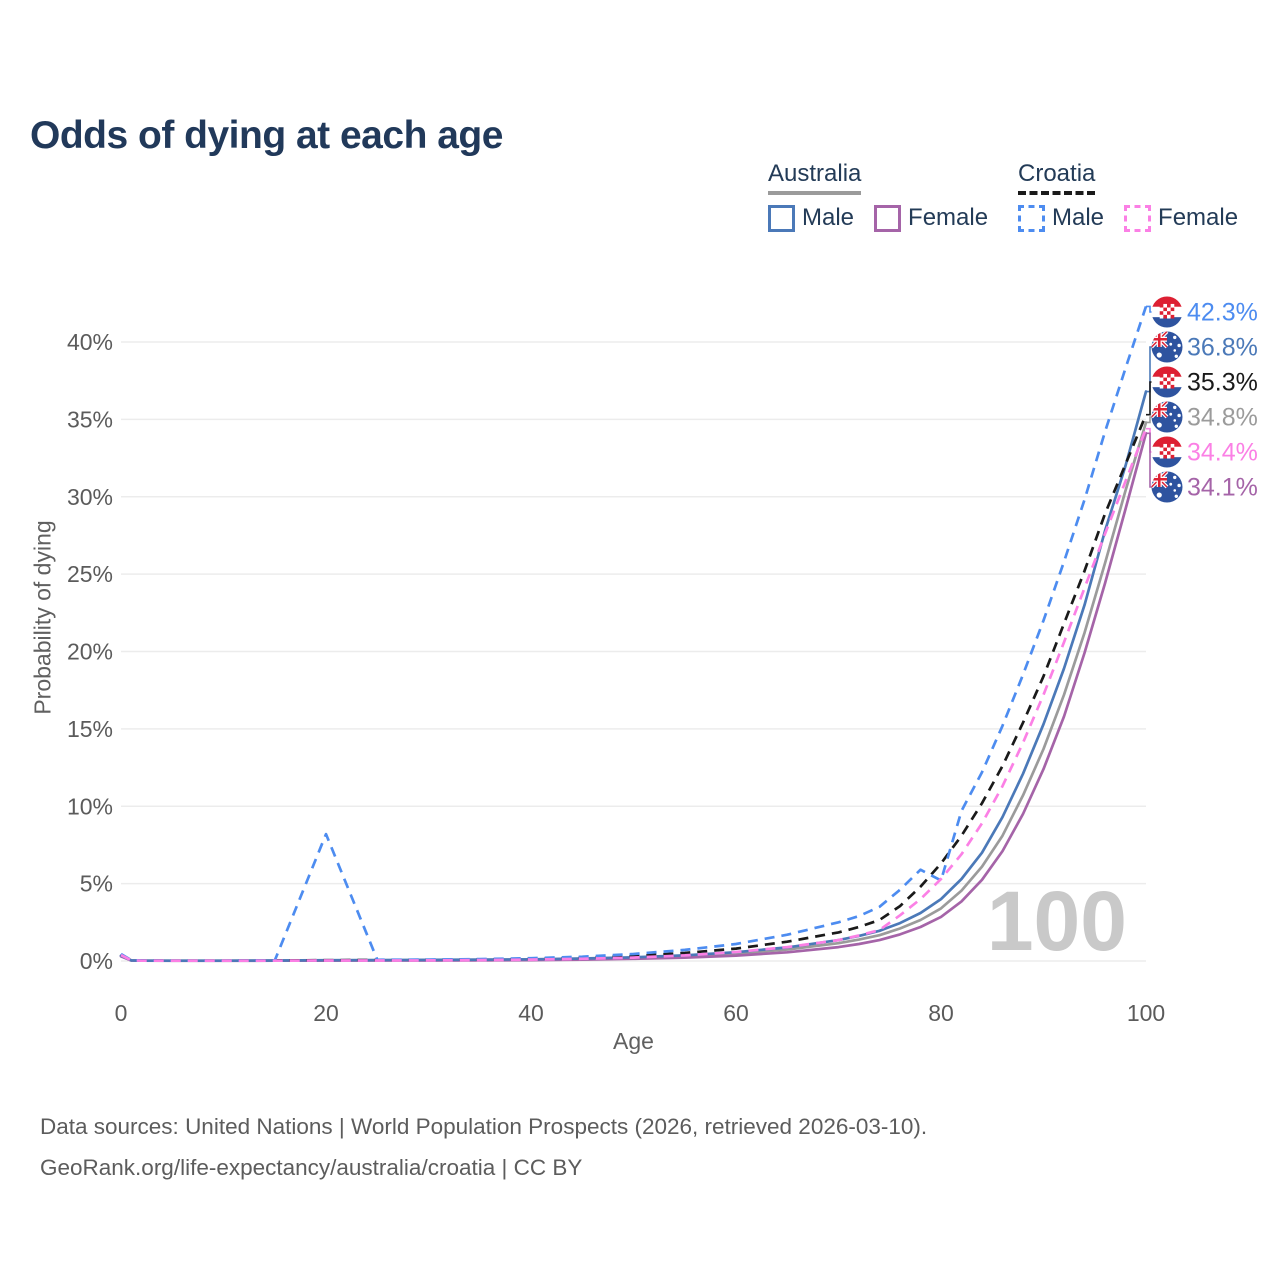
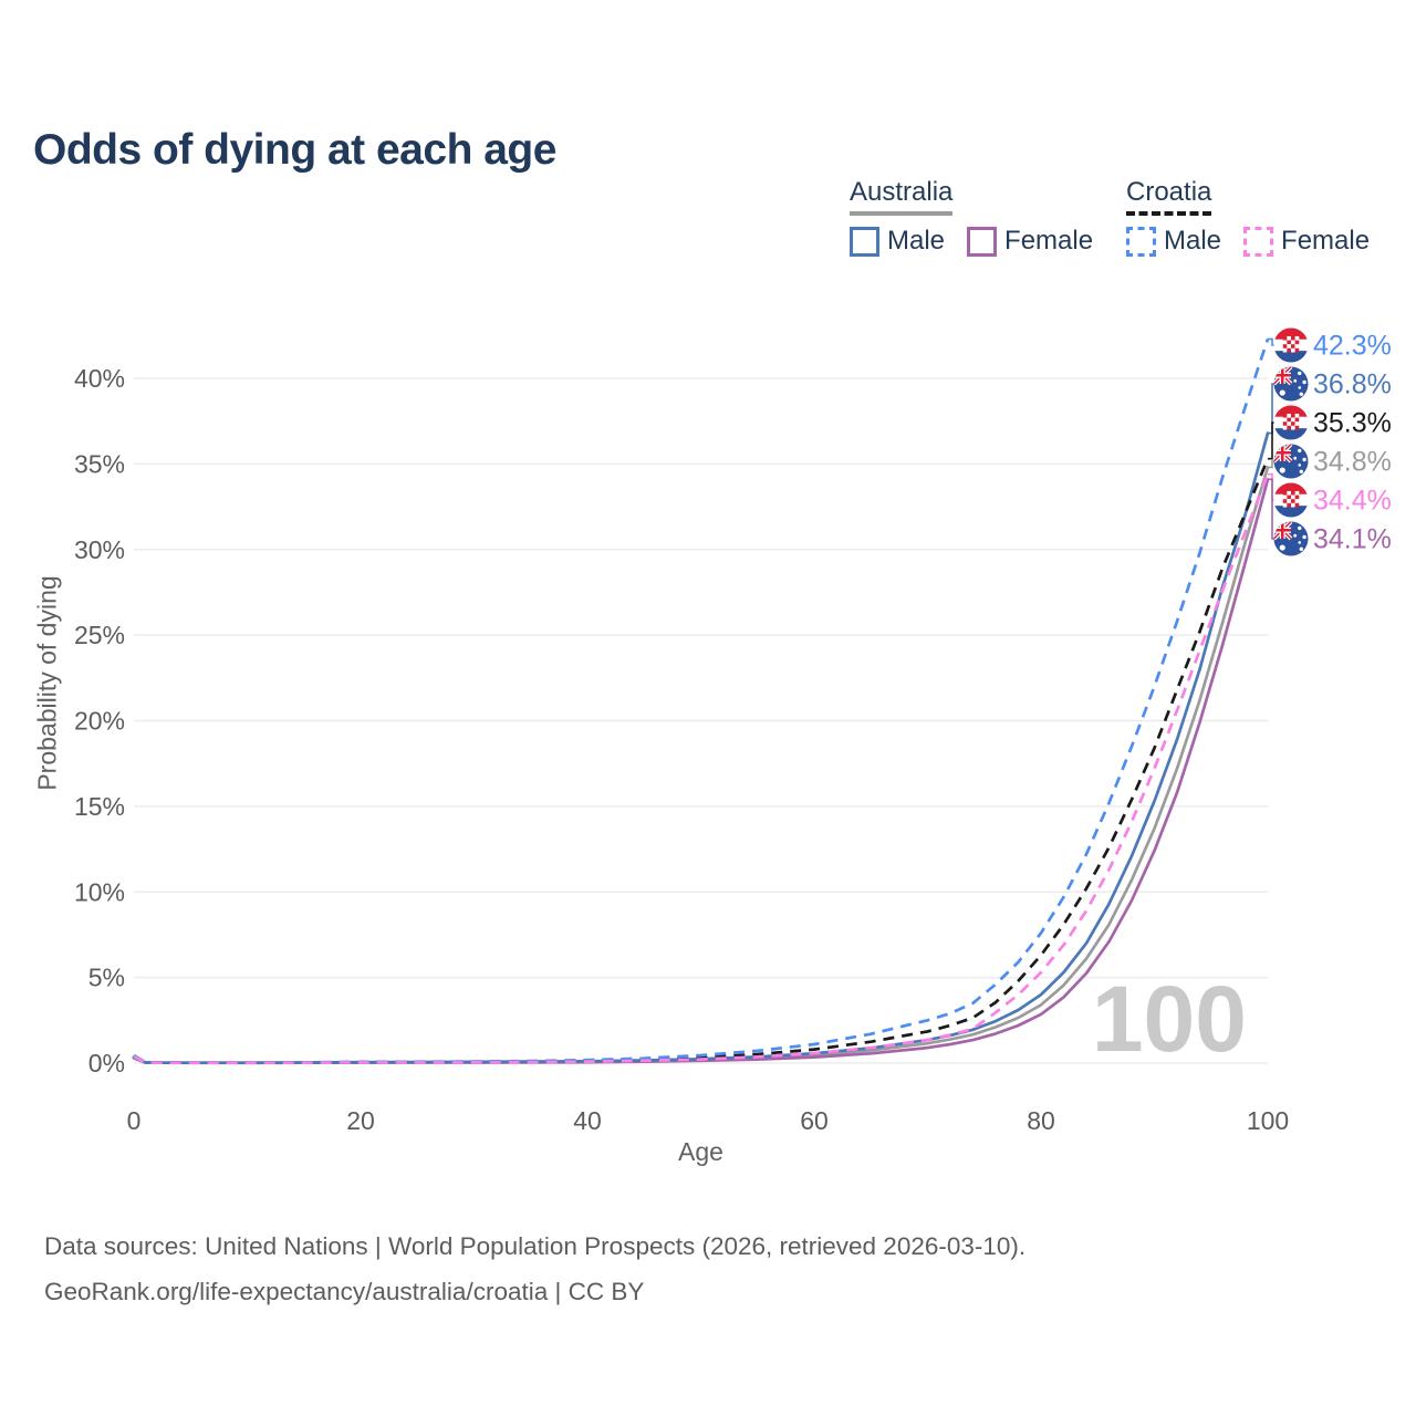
Croatia Male/20: 8.2% -> 0.1%
Croatia Male/80: 5.2% -> 7.6%
